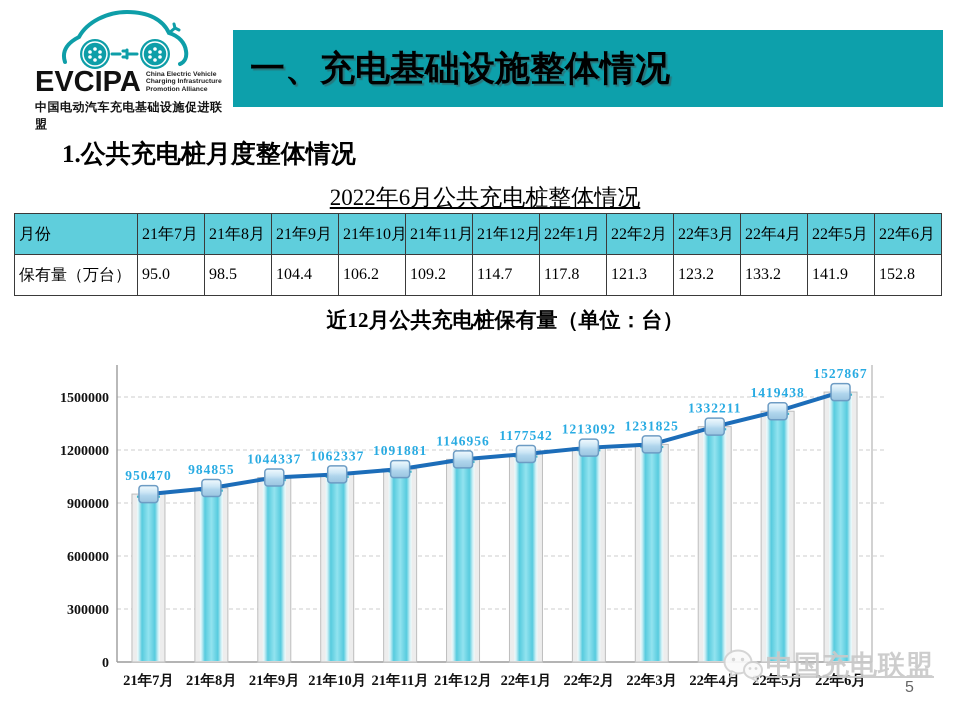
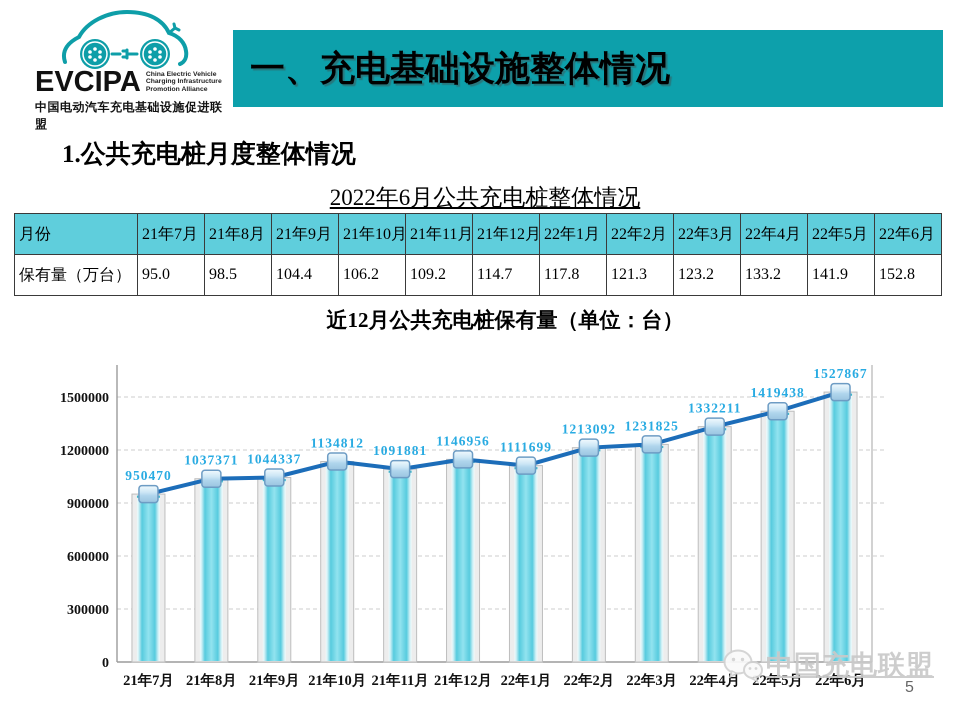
21年8月: 984855 -> 1037371
21年10月: 1062337 -> 1134812
22年1月: 1177542 -> 1111699
